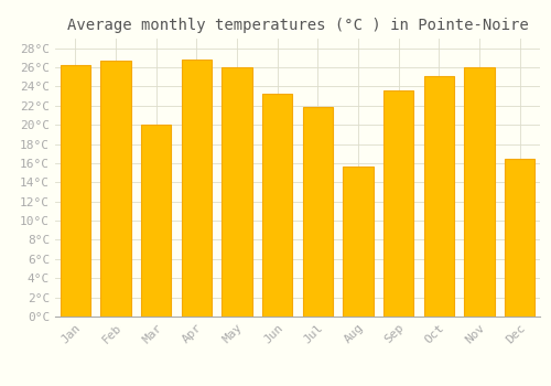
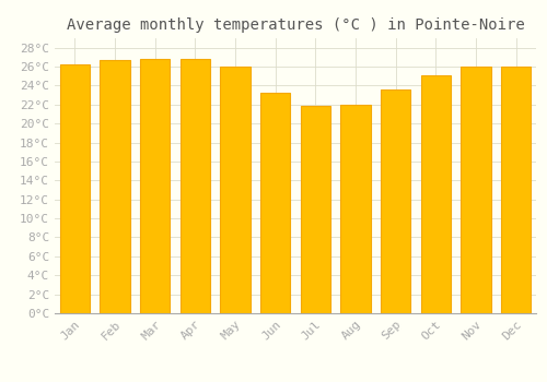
Mar: 20.0°C -> 26.8°C
Aug: 15.6°C -> 22.0°C
Dec: 16.4°C -> 26.0°C
